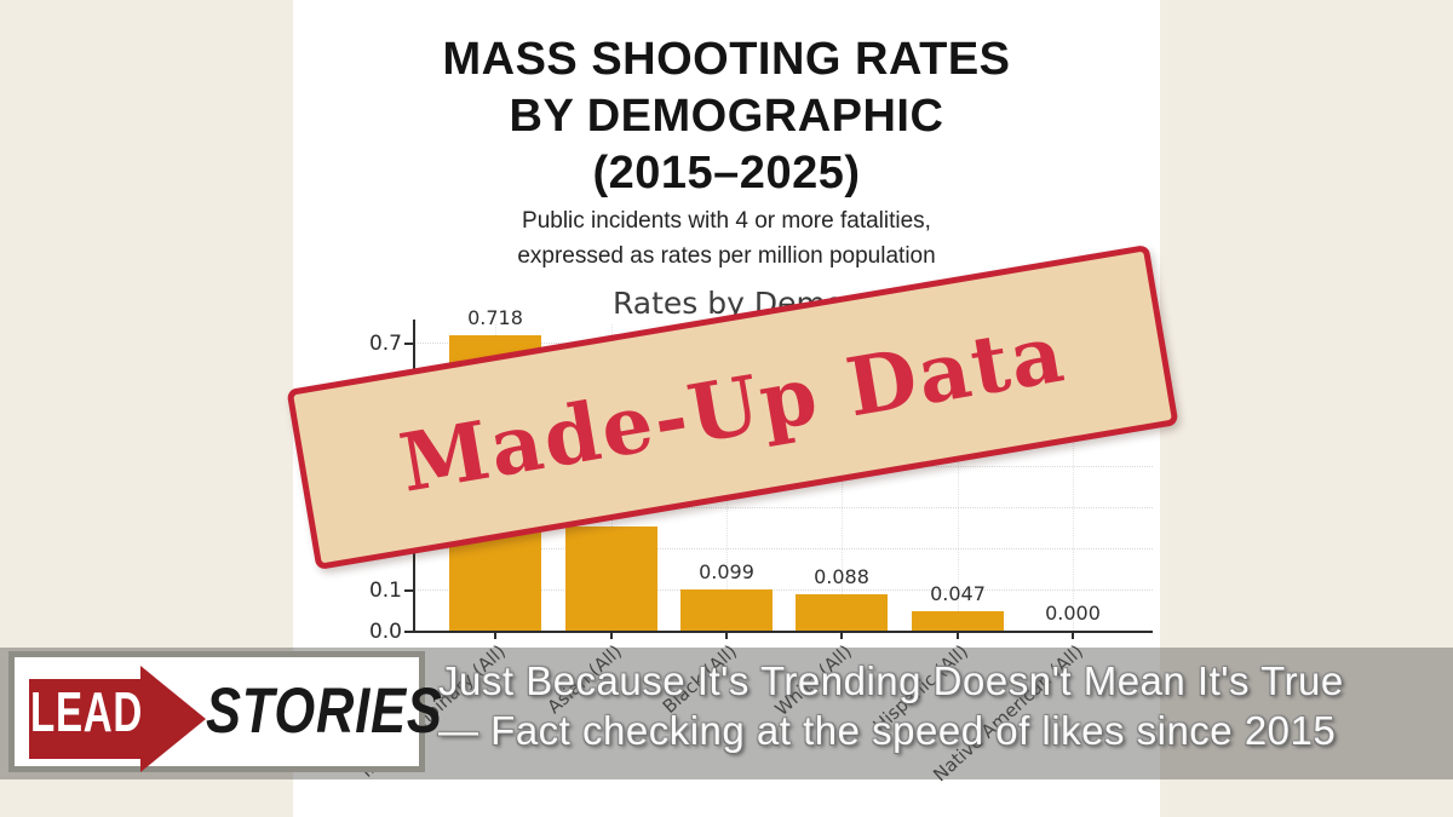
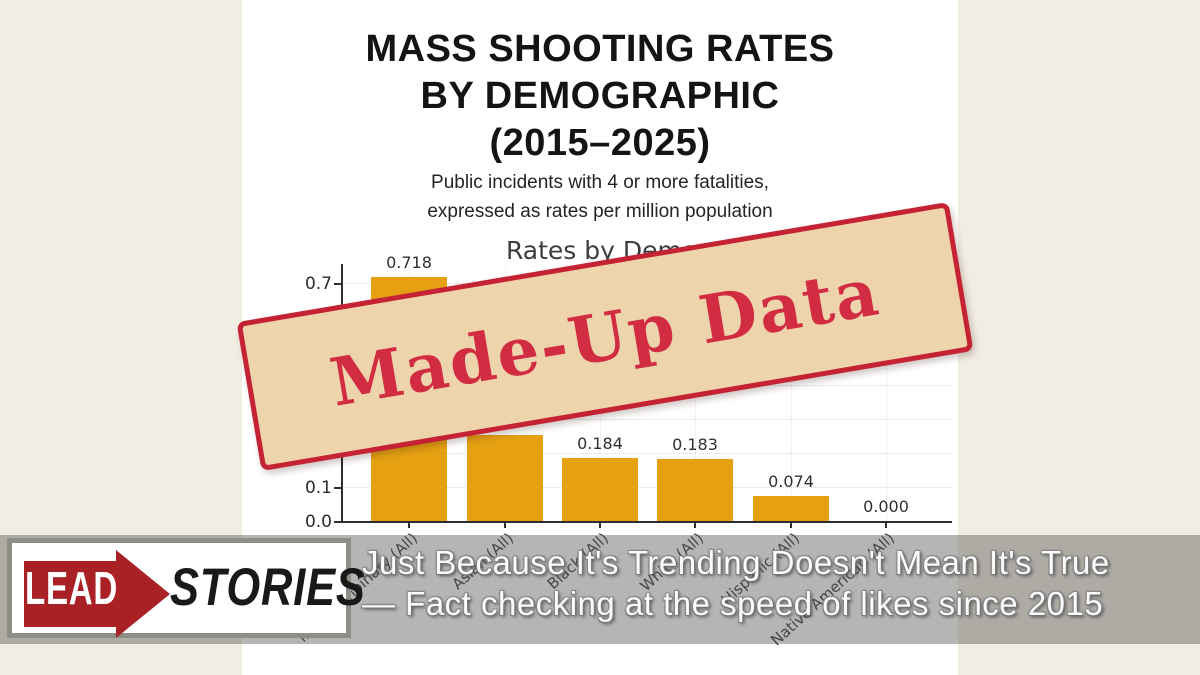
Black (All): 0.099 -> 0.184
White (All): 0.088 -> 0.183
Hispanic (All): 0.047 -> 0.074
